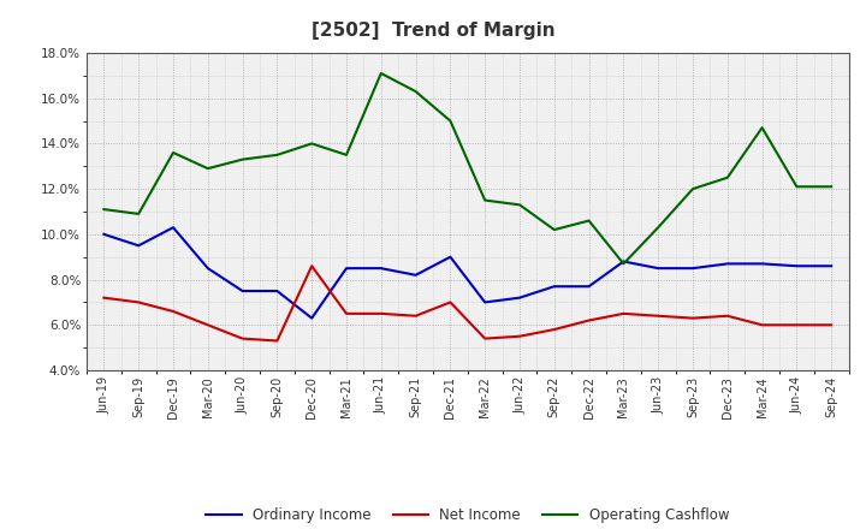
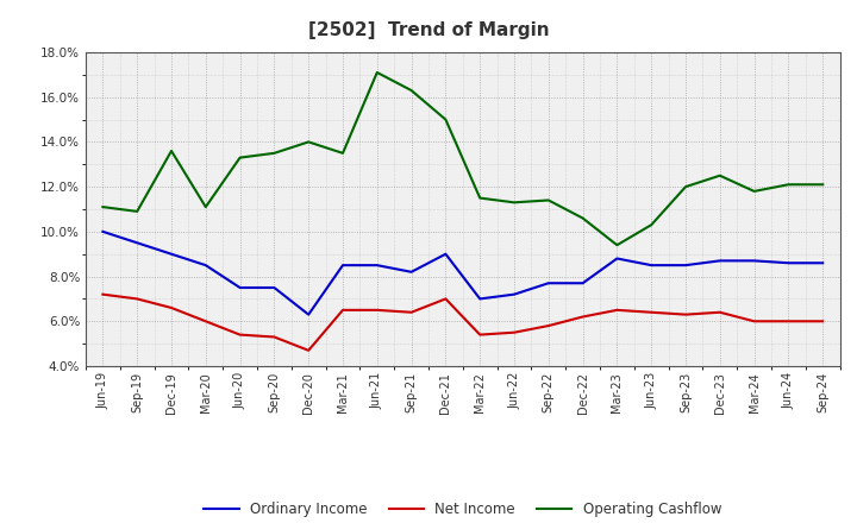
Ordinary Income/Dec-19: 10.3% -> 9.0%
Operating Cashflow/Mar-20: 12.9% -> 11.1%
Net Income/Dec-20: 8.6% -> 4.7%
Operating Cashflow/Sep-22: 10.2% -> 11.4%
Operating Cashflow/Mar-23: 8.7% -> 9.4%
Operating Cashflow/Mar-24: 14.7% -> 11.8%
